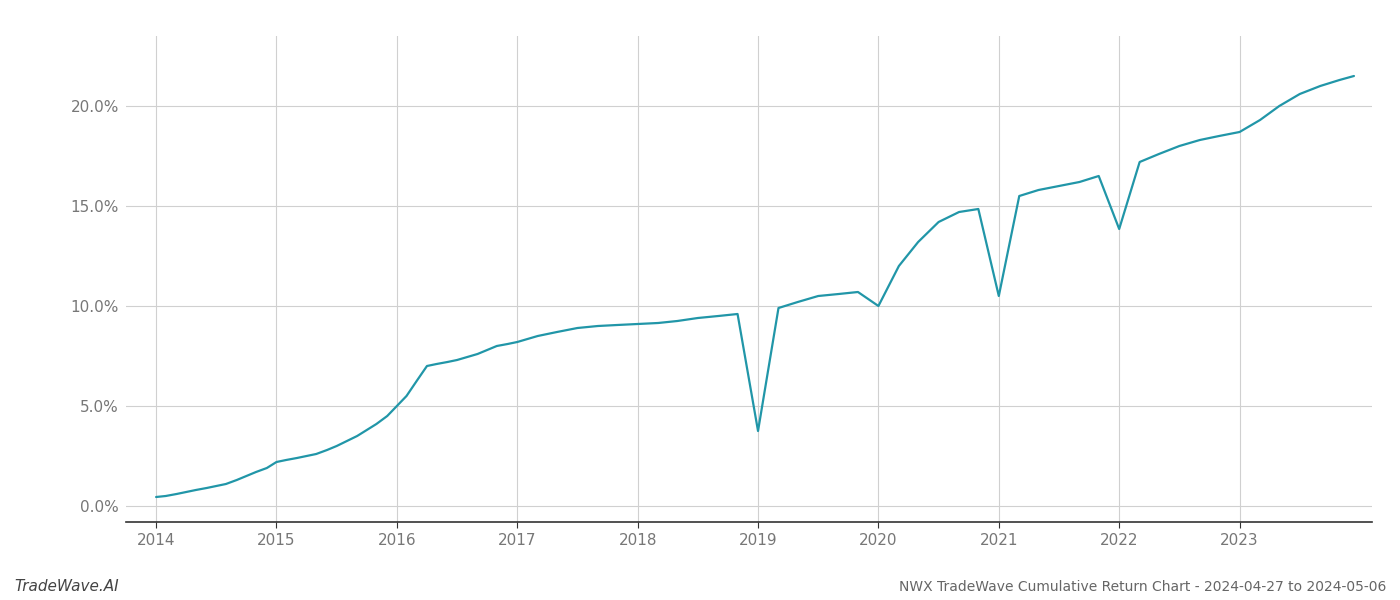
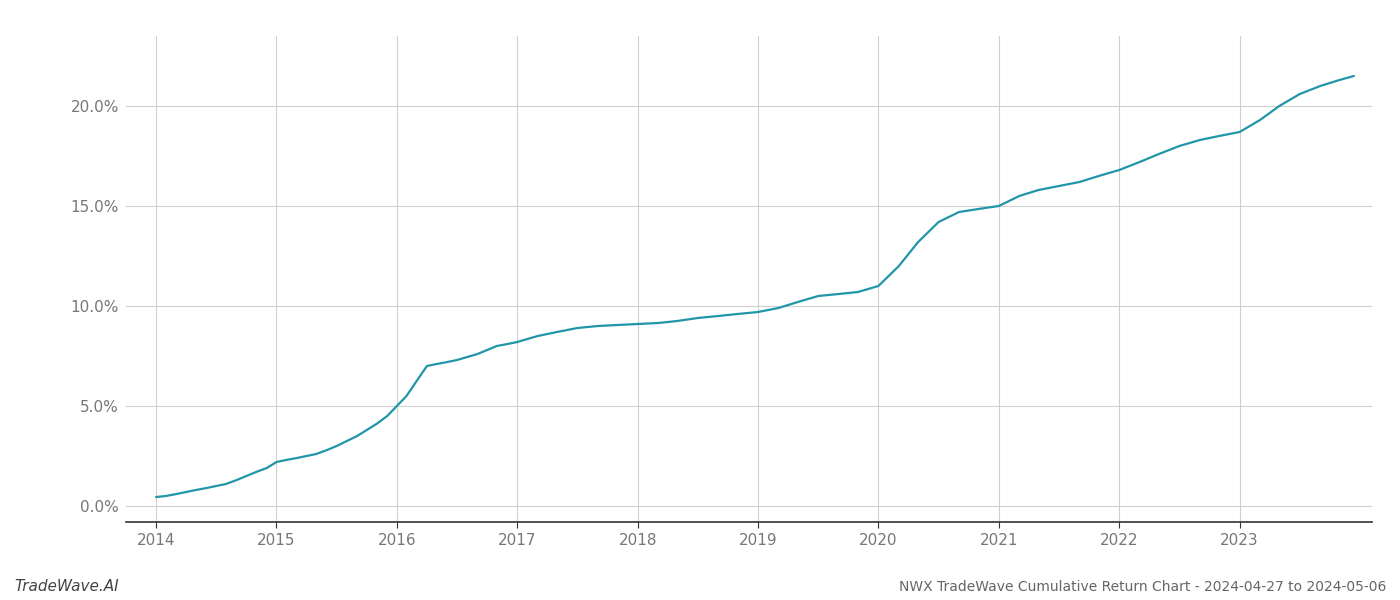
2019: 3.75% -> 9.70%
2020: 10.00% -> 11.00%
2021: 10.50% -> 15.00%
2022: 13.85% -> 16.80%
